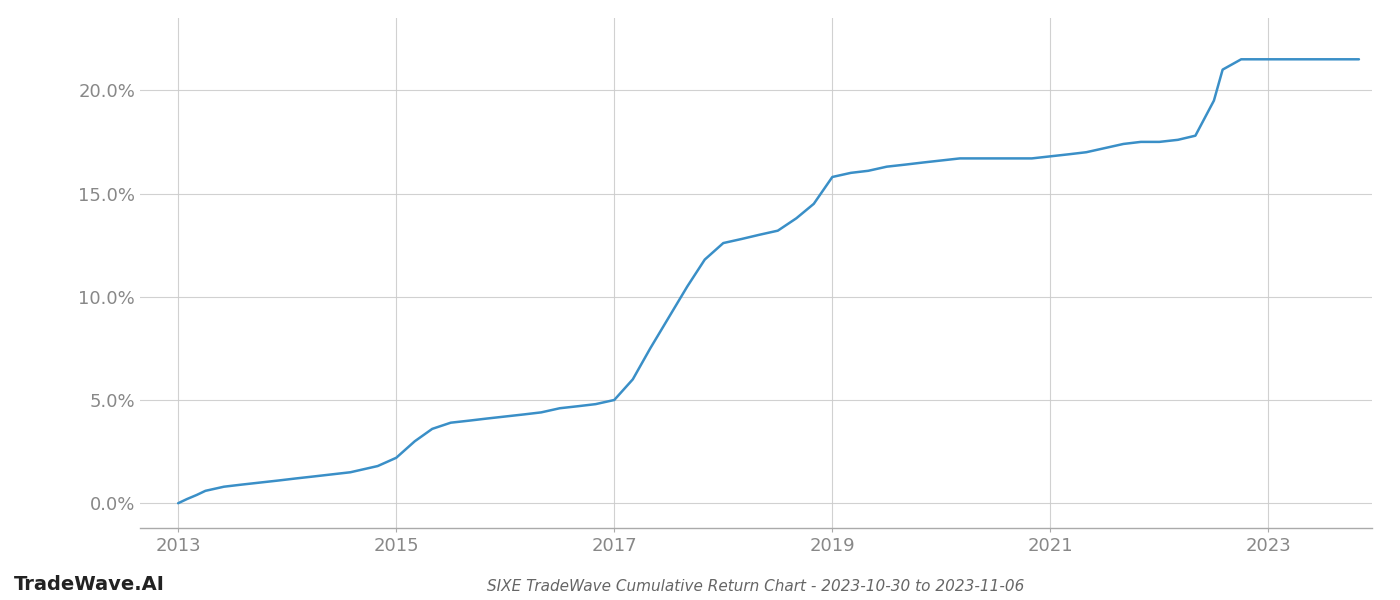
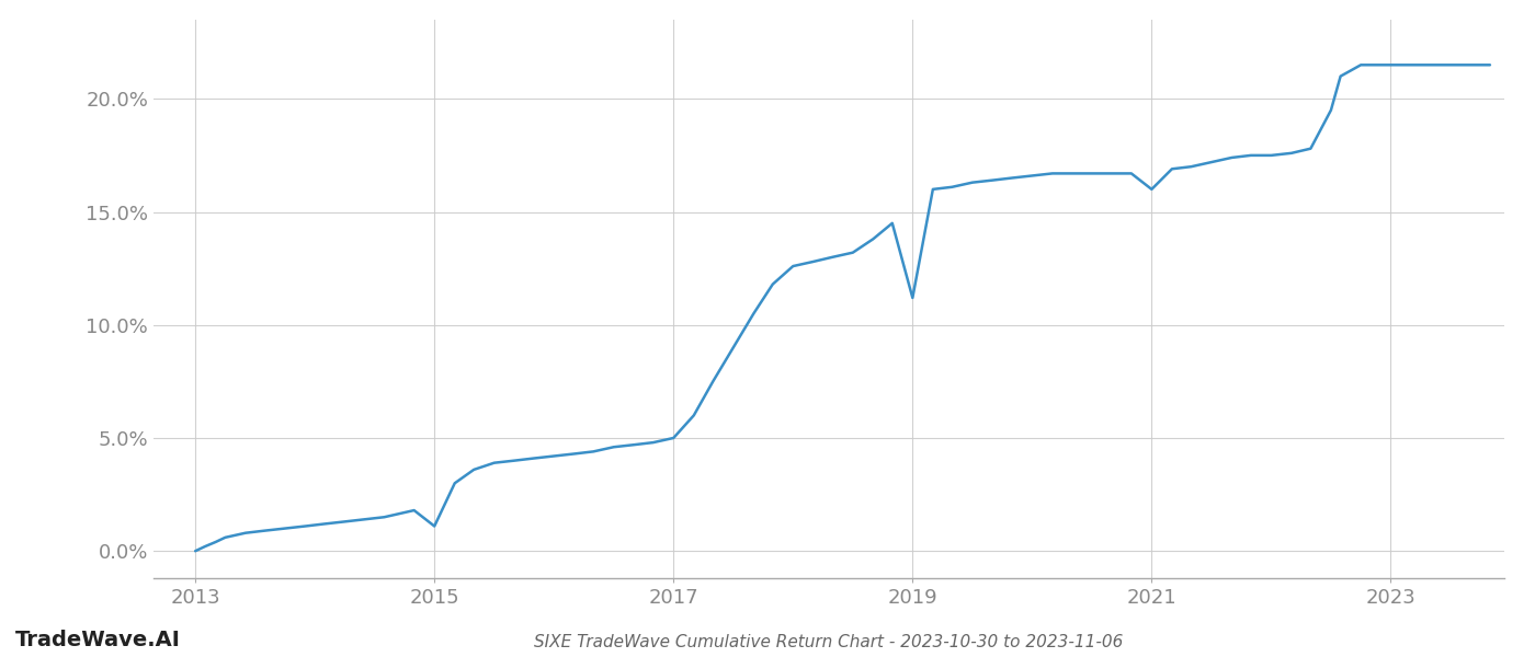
2015: 2.2% -> 1.1%
2019: 15.8% -> 11.2%
2021: 16.8% -> 16.0%
